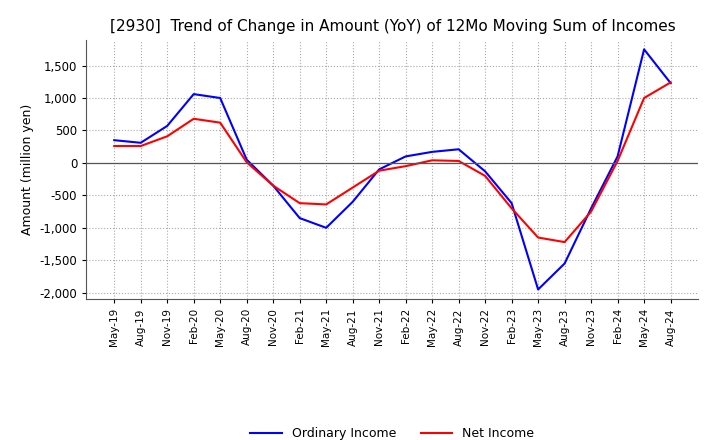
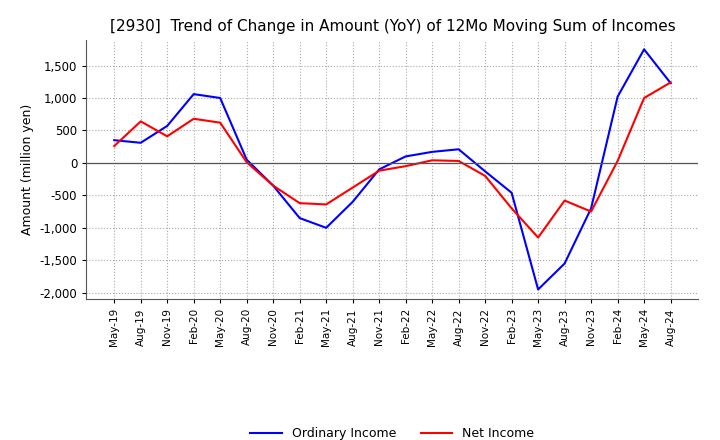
Net Income/Aug-19: 260 -> 640
Ordinary Income/Feb-23: -620 -> -460
Net Income/Aug-23: -1,220 -> -580
Ordinary Income/Feb-24: 100 -> 1,020
